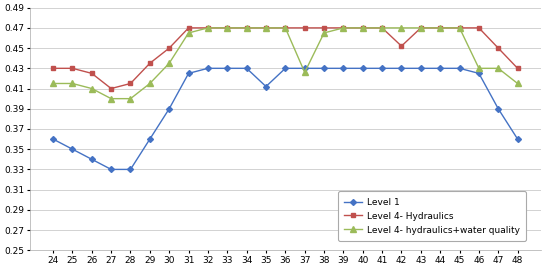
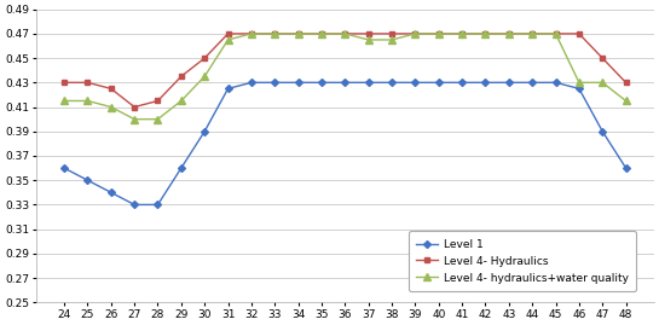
Level 1/35: 0.412 -> 0.430
Level 4- hydraulics+water quality/37: 0.426 -> 0.465
Level 4- Hydraulics/42: 0.452 -> 0.470
